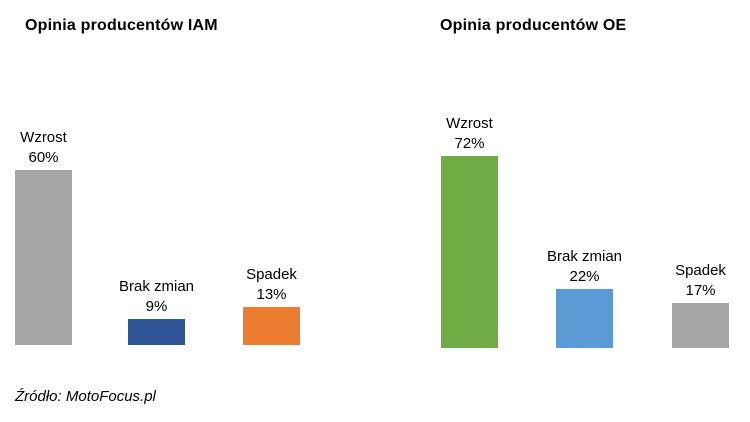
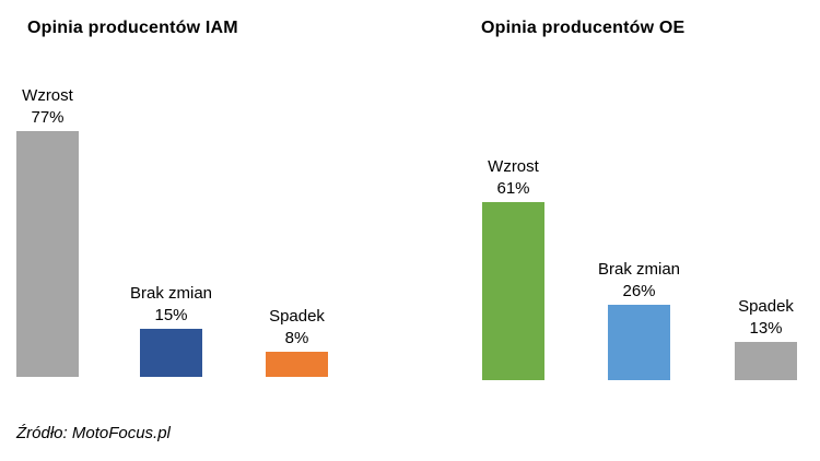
Opinia producentów IAM/Wzrost: 60% -> 77%
Opinia producentów IAM/Brak zmian: 9% -> 15%
Opinia producentów IAM/Spadek: 13% -> 8%
Opinia producentów OE/Wzrost: 72% -> 61%
Opinia producentów OE/Brak zmian: 22% -> 26%
Opinia producentów OE/Spadek: 17% -> 13%
